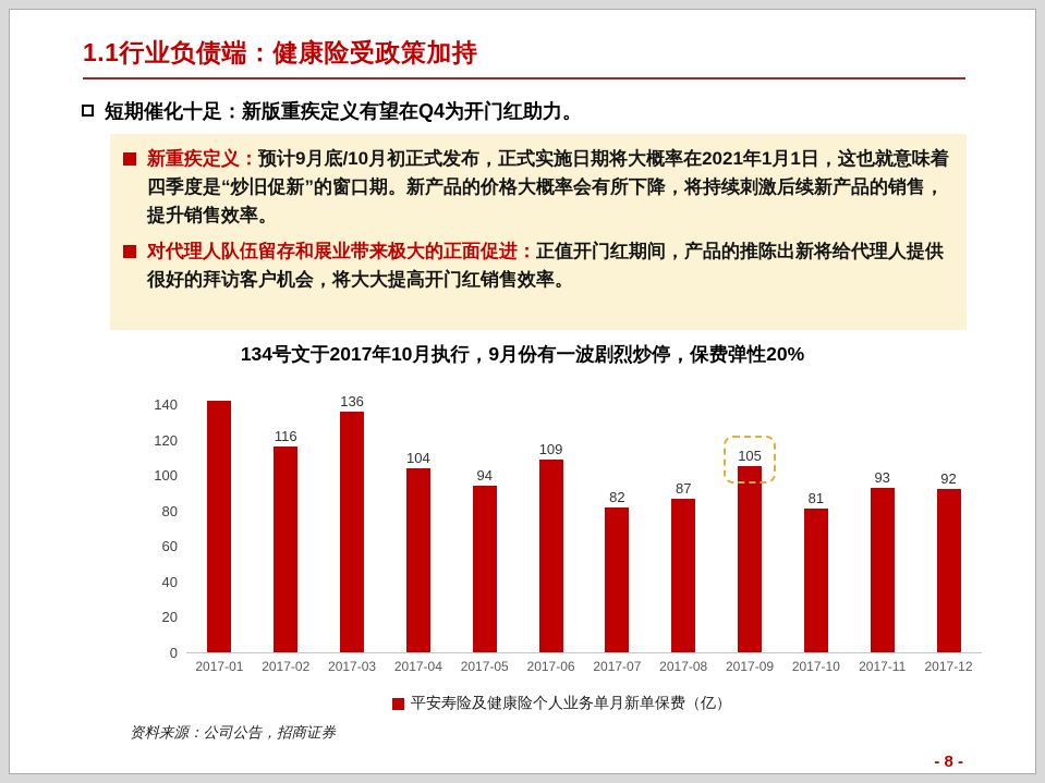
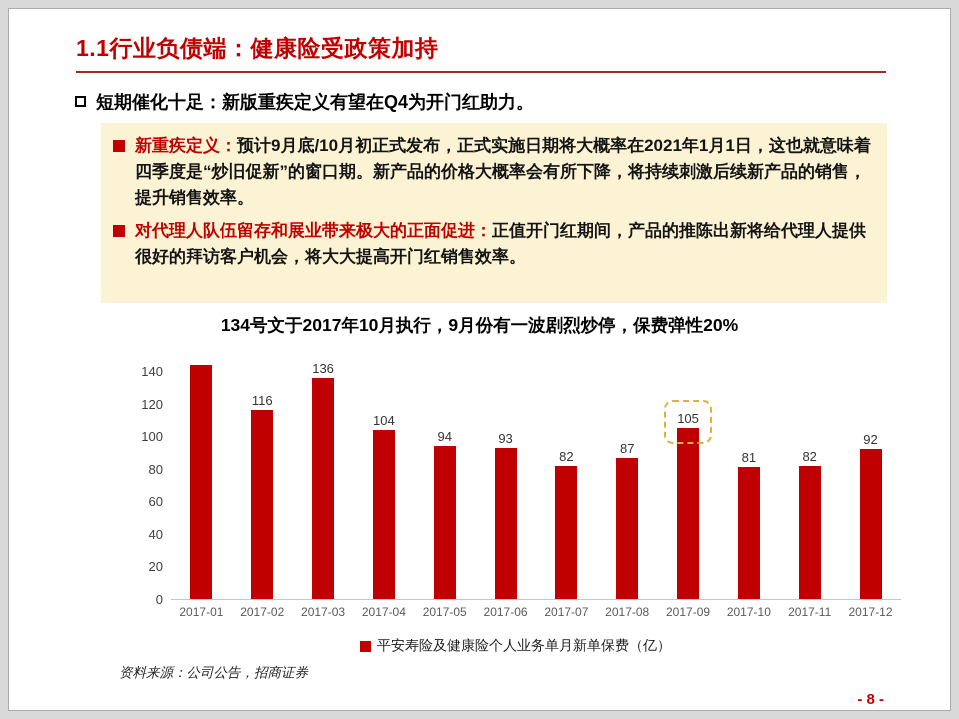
2017-01: 142 -> 151
2017-06: 109 -> 93
2017-11: 93 -> 82
